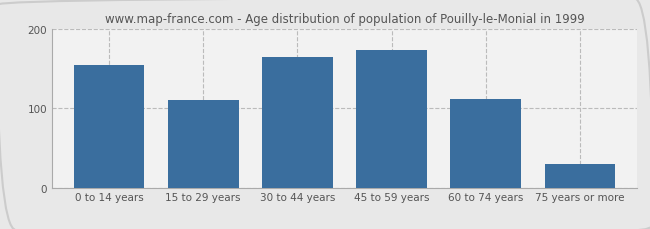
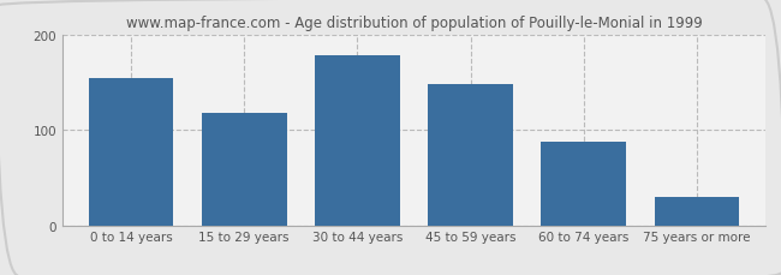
15 to 29 years: 110 -> 118
30 to 44 years: 164 -> 178
45 to 59 years: 174 -> 148
60 to 74 years: 112 -> 88
